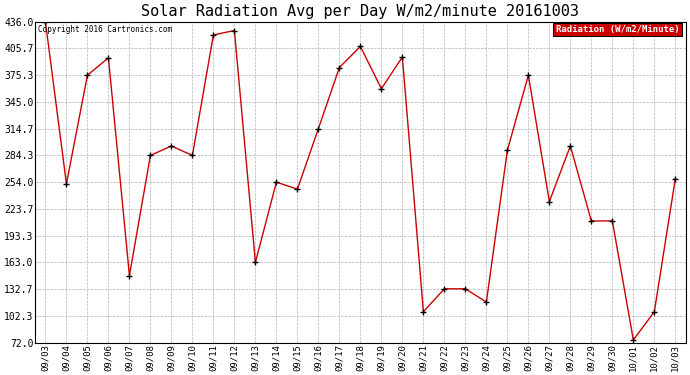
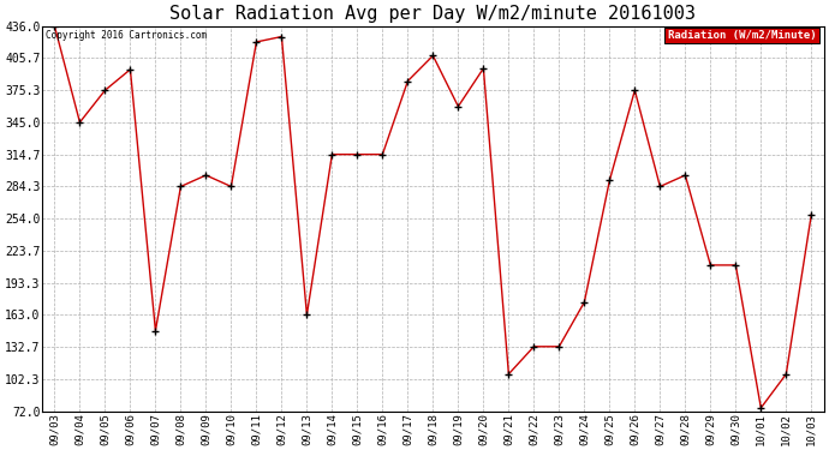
09/04: 252 -> 345
09/14: 254 -> 315
09/15: 246 -> 315
09/24: 118 -> 175
09/27: 232 -> 284
